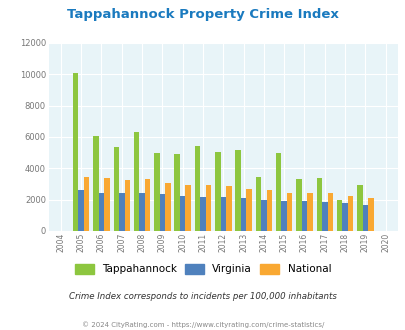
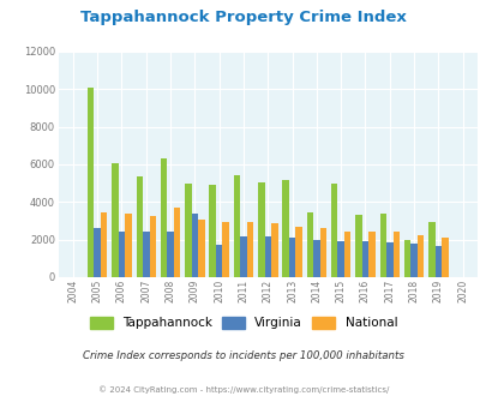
National/2008: 3300 -> 3700
Virginia/2009: 2400 -> 3400
Virginia/2010: 2200 -> 1700
